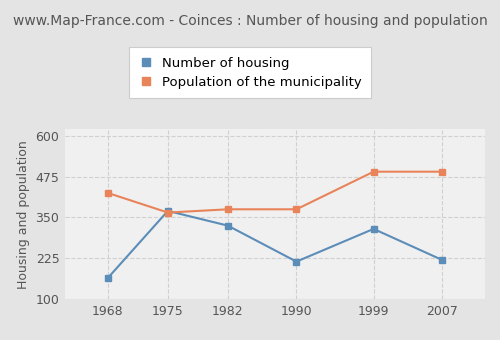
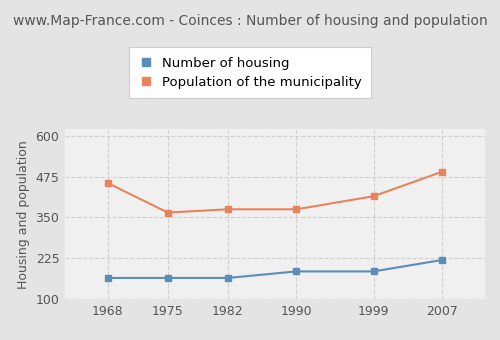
Population of the municipality/1968: 425 -> 455
Number of housing/1975: 370 -> 165
Number of housing/1982: 325 -> 165
Number of housing/1990: 215 -> 185
Number of housing/1999: 315 -> 185
Population of the municipality/1999: 490 -> 415
